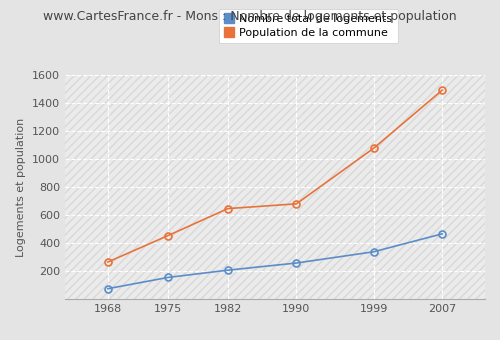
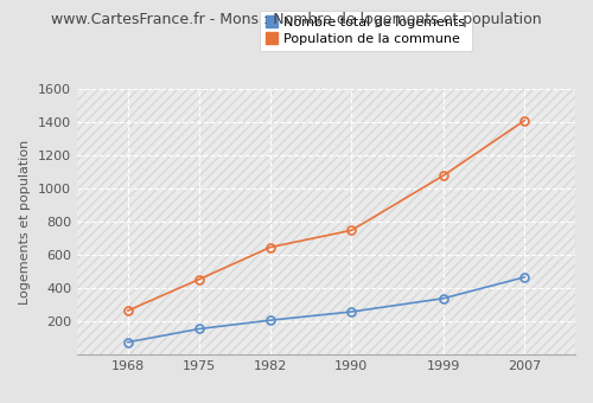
Population de la commune/1990: 680 -> 750
Population de la commune/2007: 1490 -> 1410
